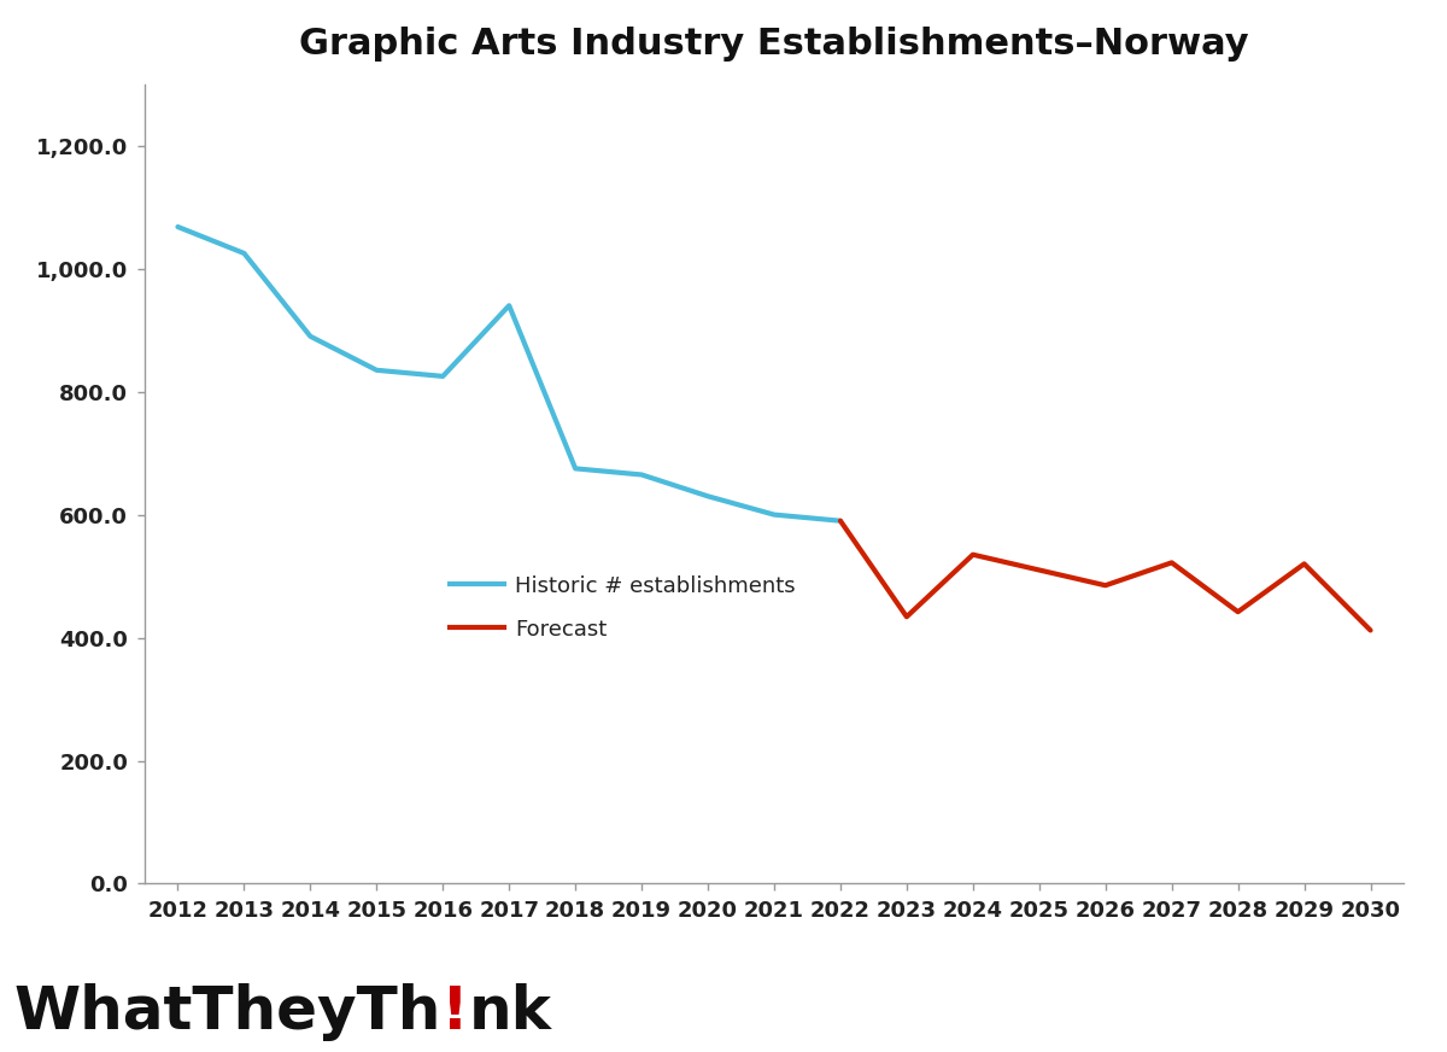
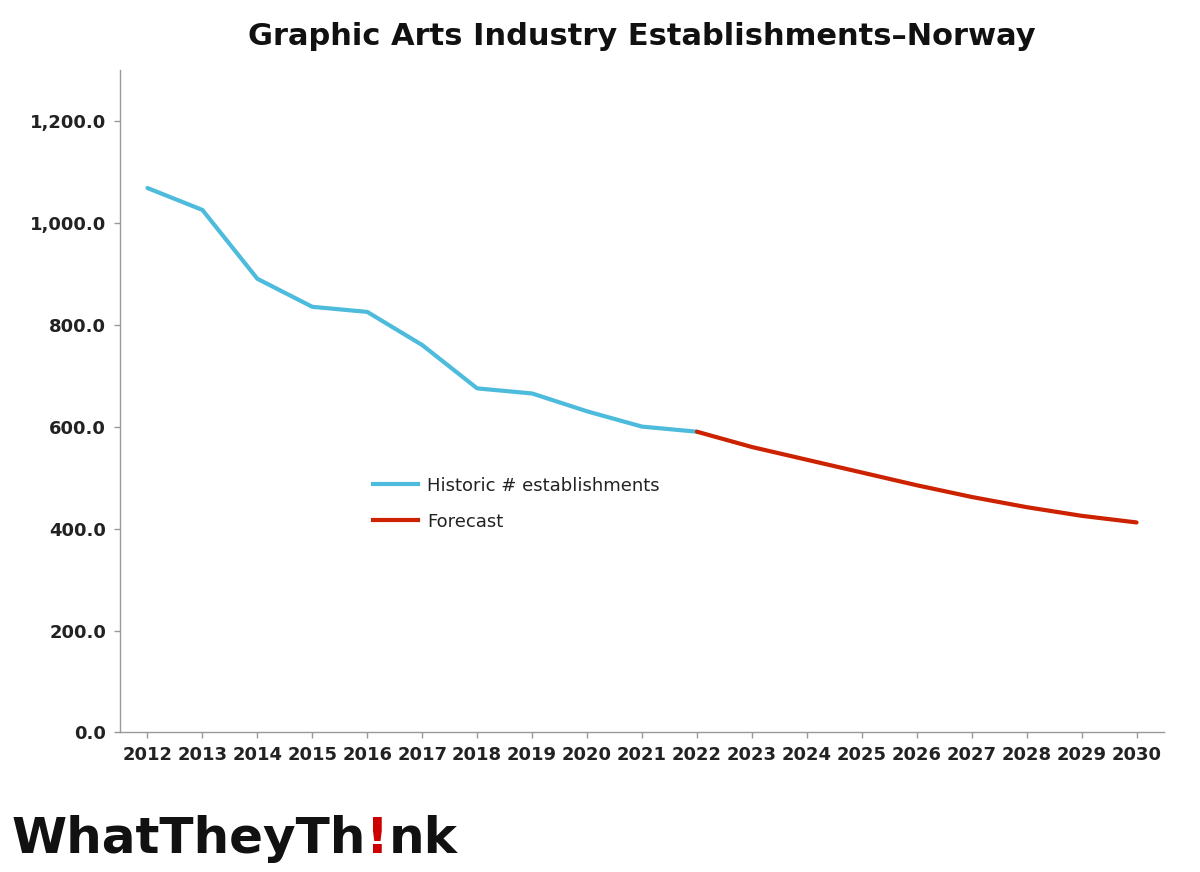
Historic # establishments/2017: 940 -> 760
Forecast/2023: 434 -> 560
Forecast/2027: 522 -> 462
Forecast/2029: 520 -> 425
